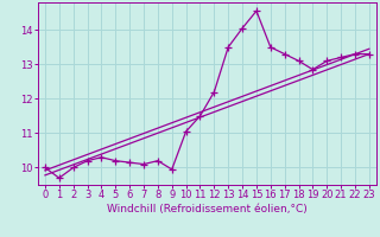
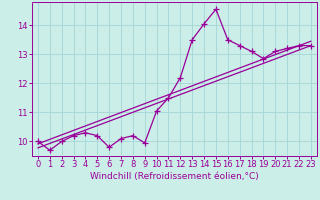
6: 10.15 -> 9.80
